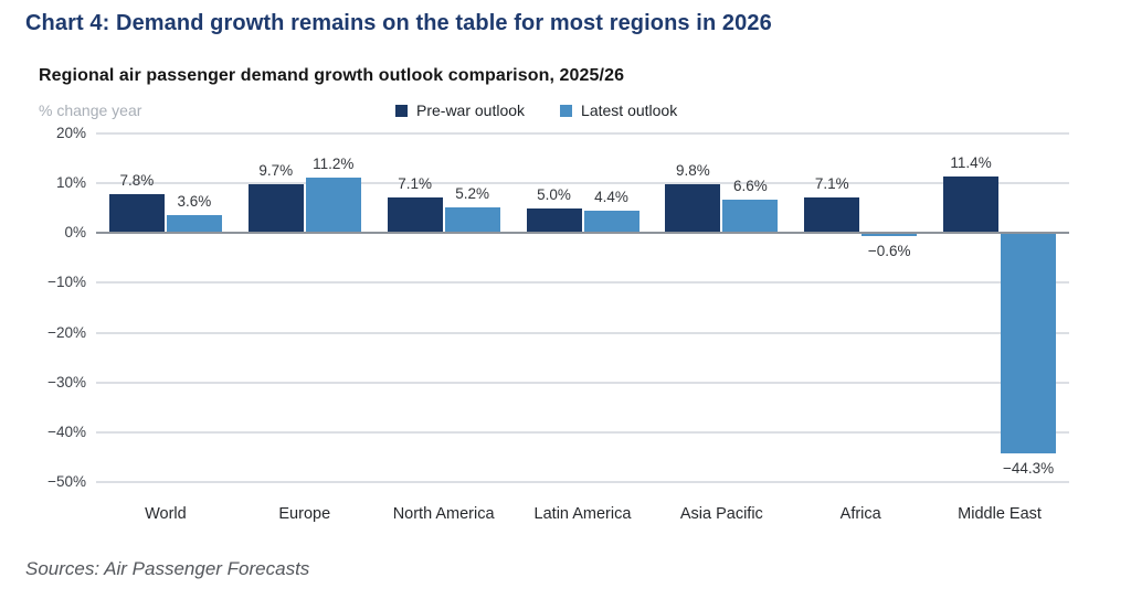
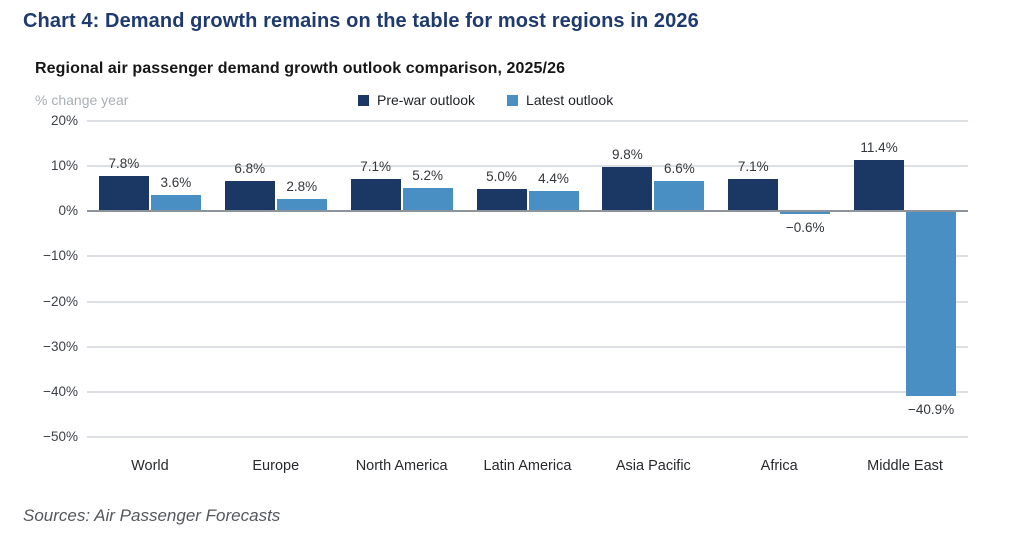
Pre-war outlook/Europe: 9.7% -> 6.8%
Latest outlook/Europe: 11.2% -> 2.8%
Latest outlook/Middle East: −44.3% -> −40.9%
